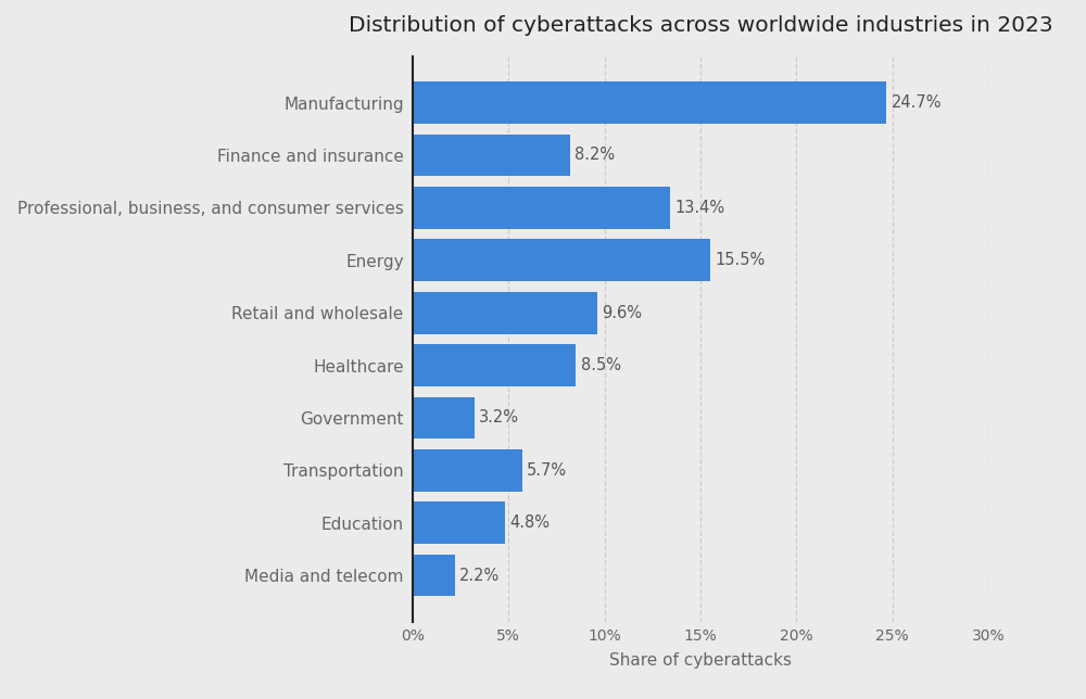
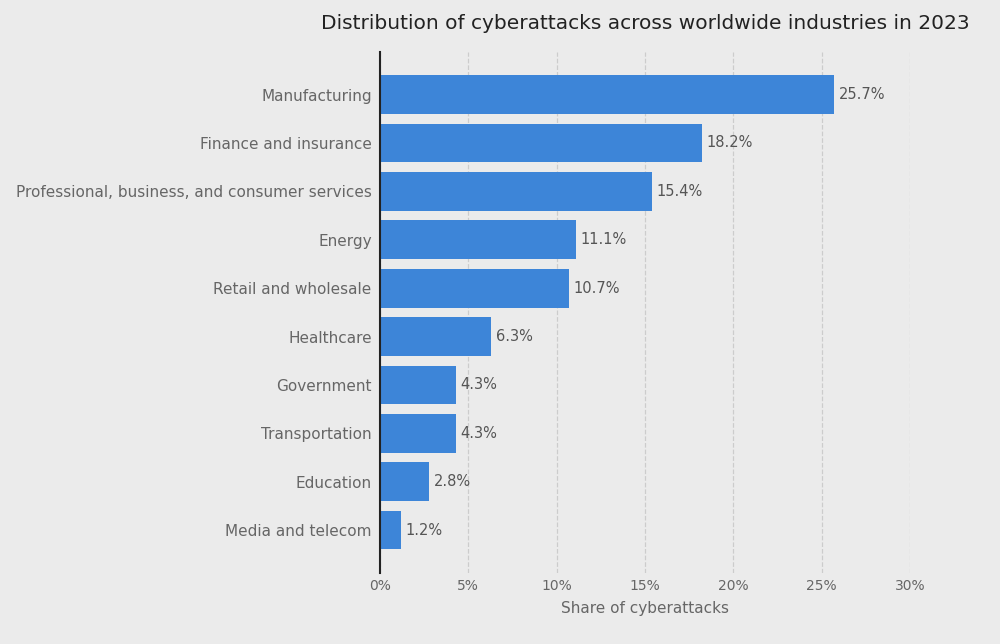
Manufacturing: 24.7% -> 25.7%
Finance and insurance: 8.2% -> 18.2%
Professional, business, and consumer services: 13.4% -> 15.4%
Energy: 15.5% -> 11.1%
Retail and wholesale: 9.6% -> 10.7%
Healthcare: 8.5% -> 6.3%
Government: 3.2% -> 4.3%
Transportation: 5.7% -> 4.3%
Education: 4.8% -> 2.8%
Media and telecom: 2.2% -> 1.2%
